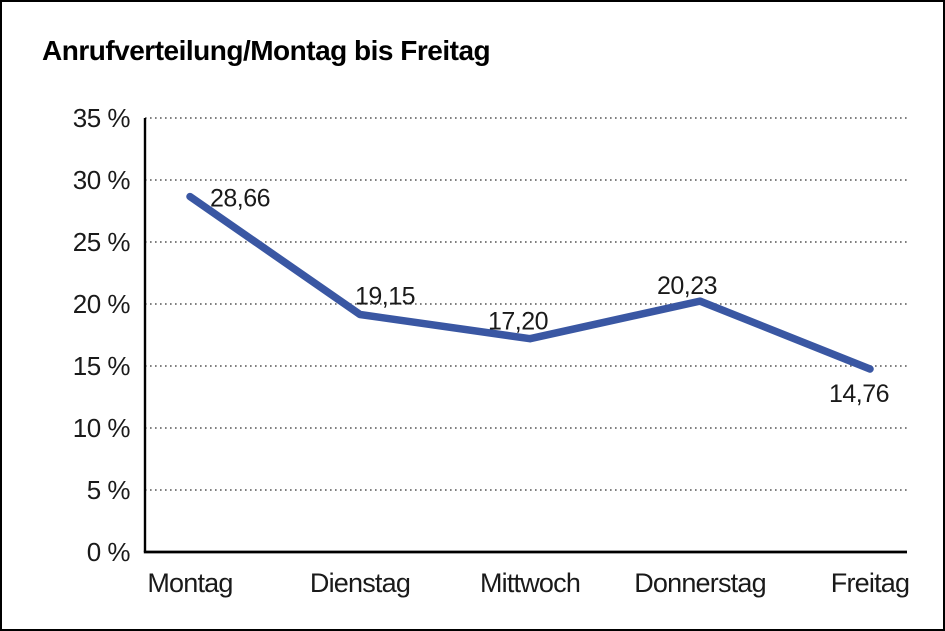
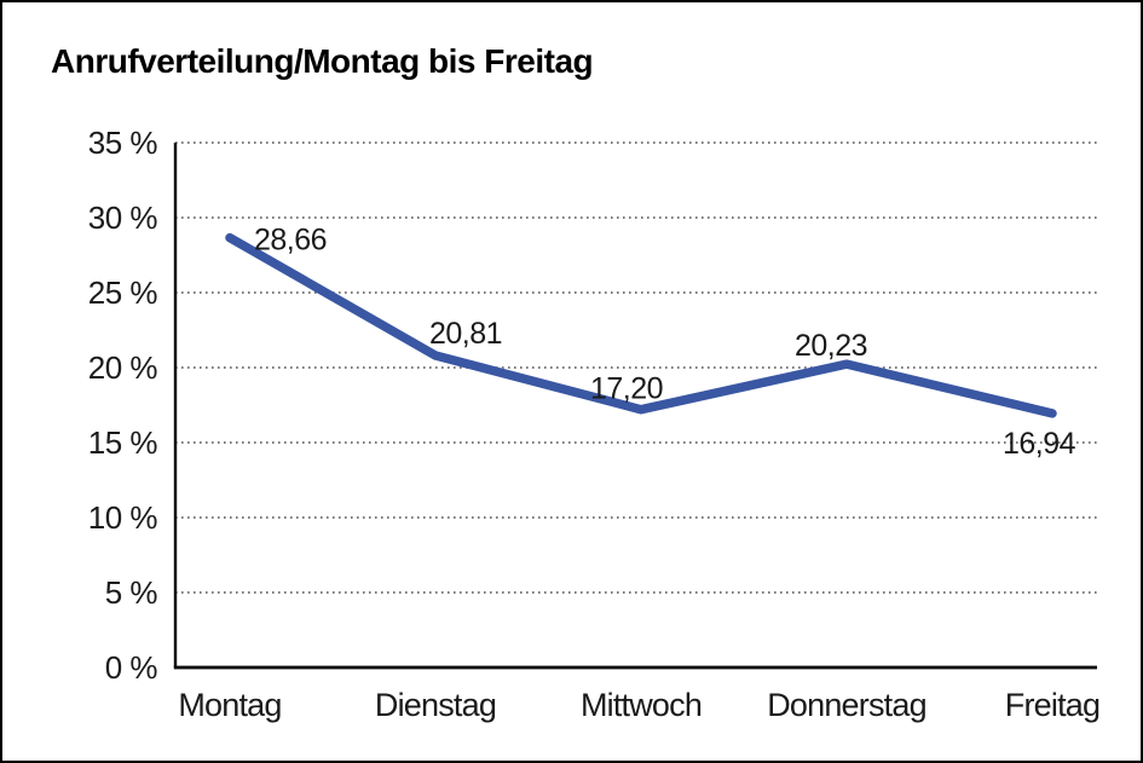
Dienstag: 19,15 -> 20,81
Freitag: 14,76 -> 16,94
